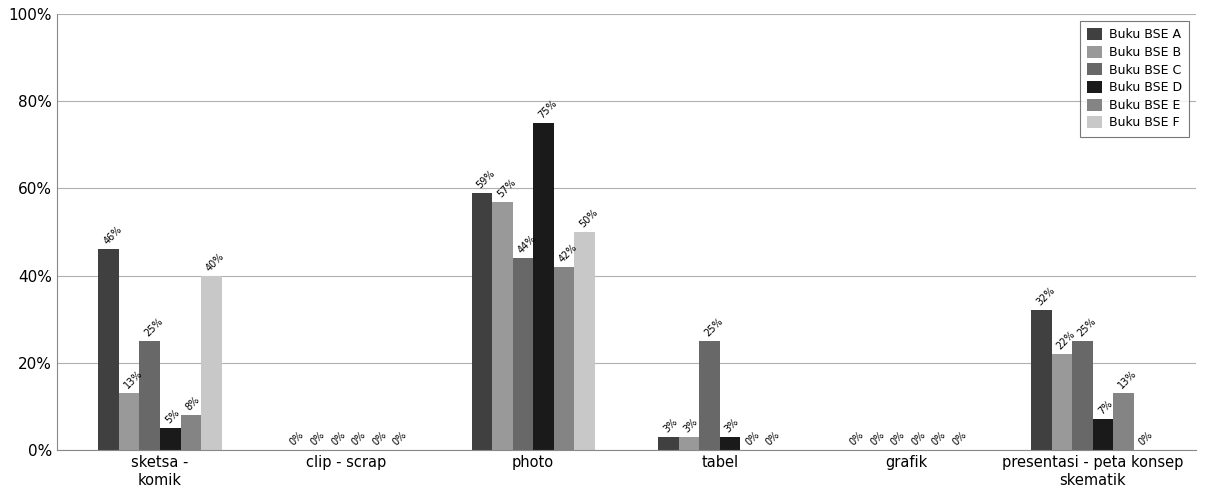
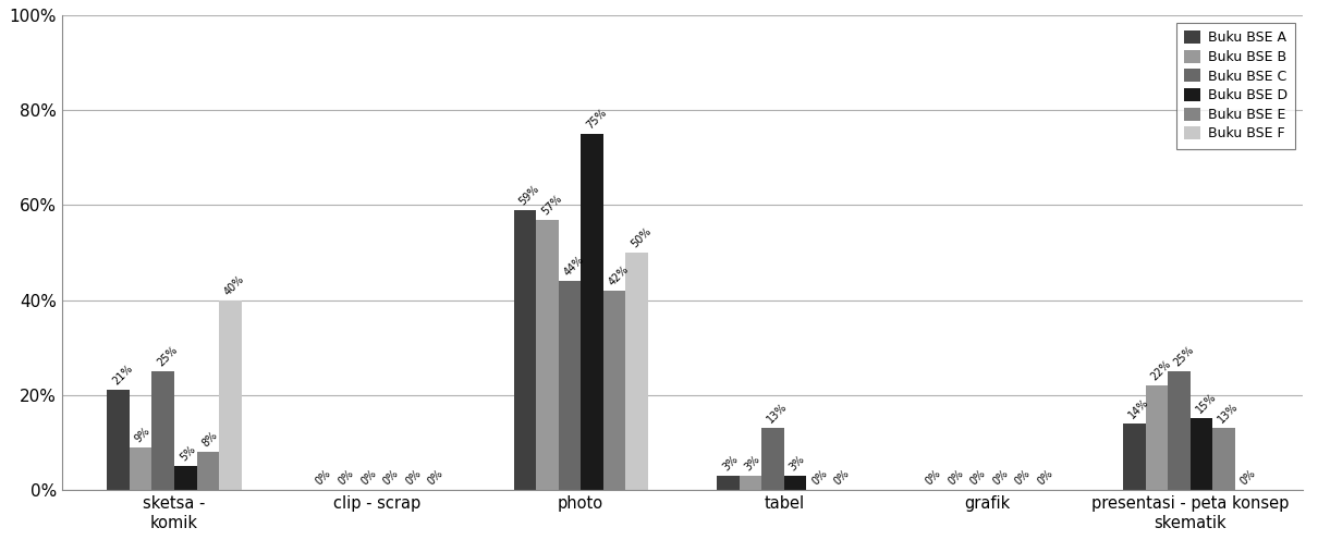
Buku BSE A/sketsa - komik: 46% -> 21%
Buku BSE B/sketsa - komik: 13% -> 9%
Buku BSE C/tabel: 25% -> 13%
Buku BSE A/presentasi - peta konsep skematik: 32% -> 14%
Buku BSE D/presentasi - peta konsep skematik: 7% -> 15%
